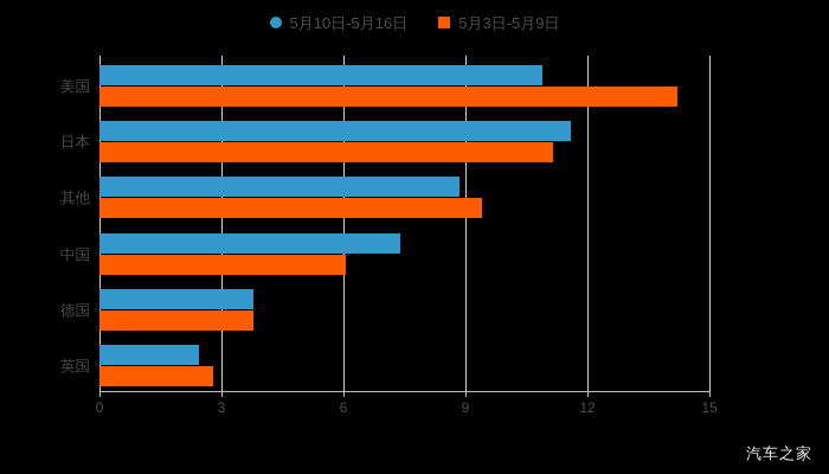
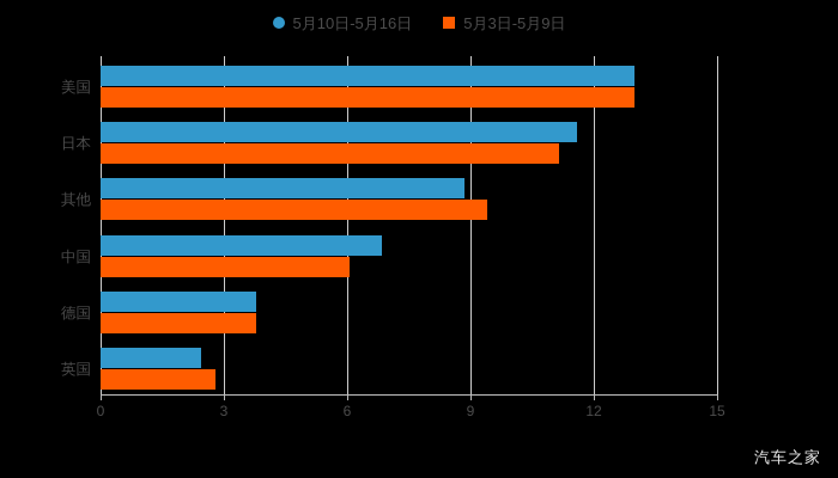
5月10日-5月16日/美国: 10.9 -> 13.0
5月3日-5月9日/美国: 14.2 -> 13.0
5月10日-5月16日/中国: 7.4 -> 6.8
